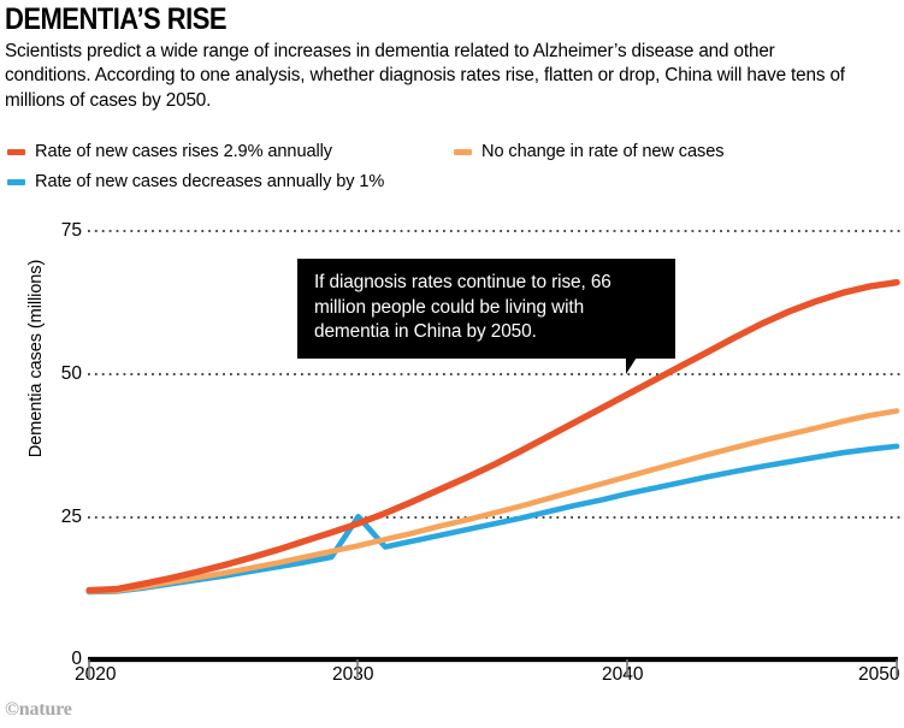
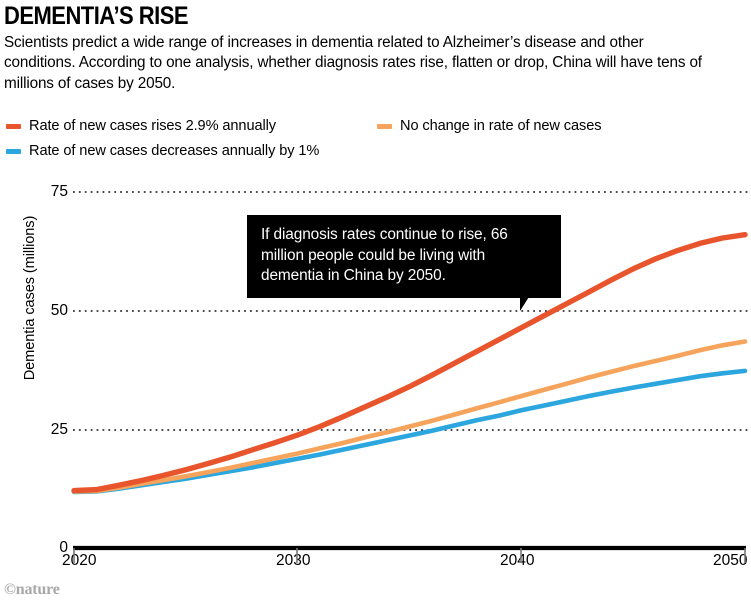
Rate of new cases decreases annually by 1%/2030: 25 -> 19
